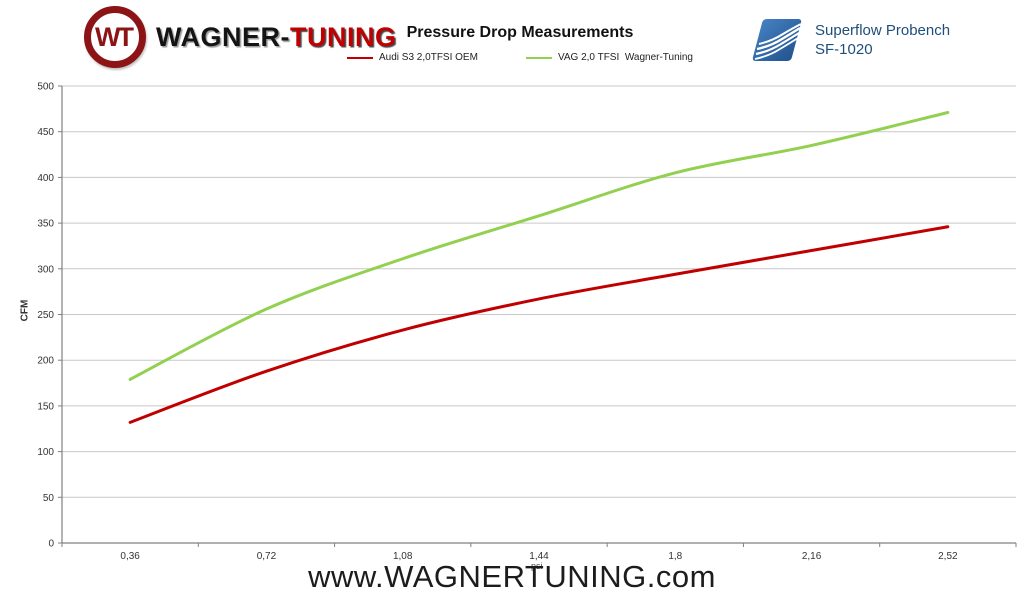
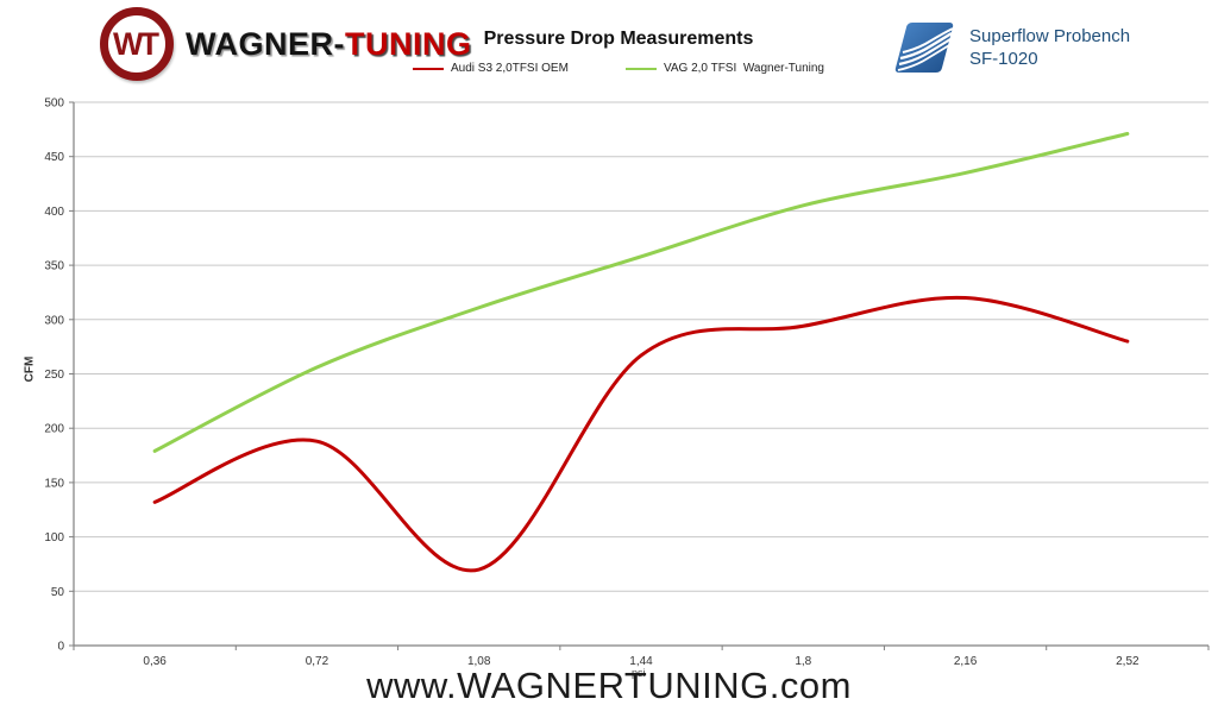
Audi S3 2,0TFSI OEM/1,08: 230 -> 70
Audi S3 2,0TFSI OEM/2,52: 350 -> 280
